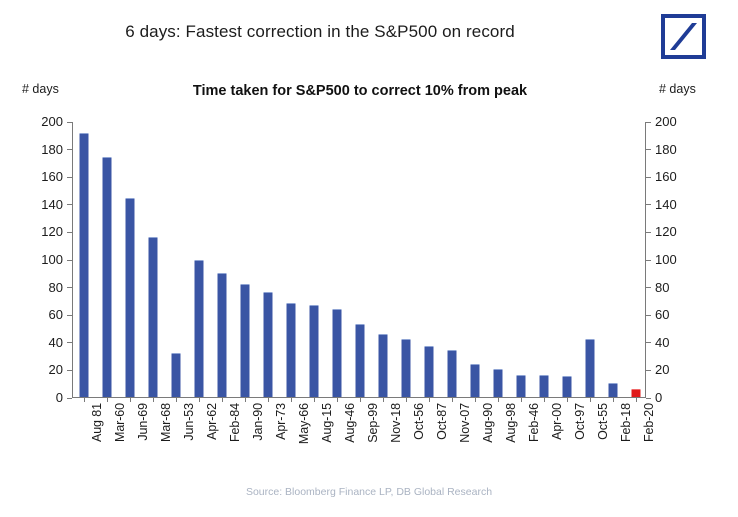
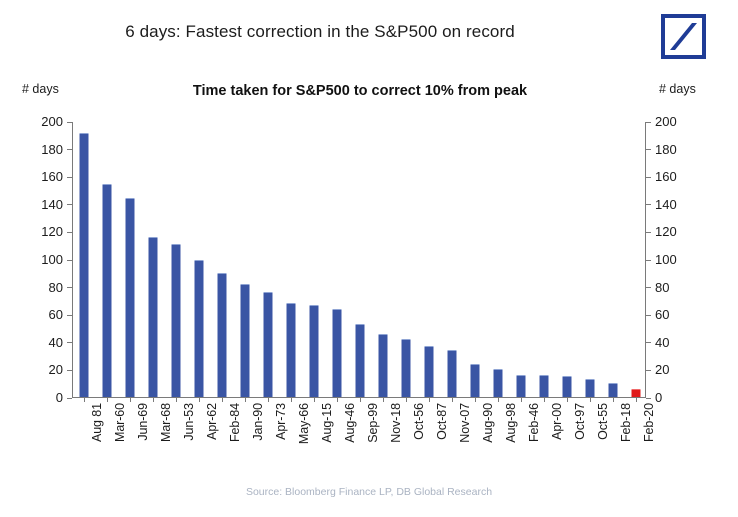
Mar-60: 174 -> 154
Jun-53: 32 -> 111
Oct-55: 42 -> 13
